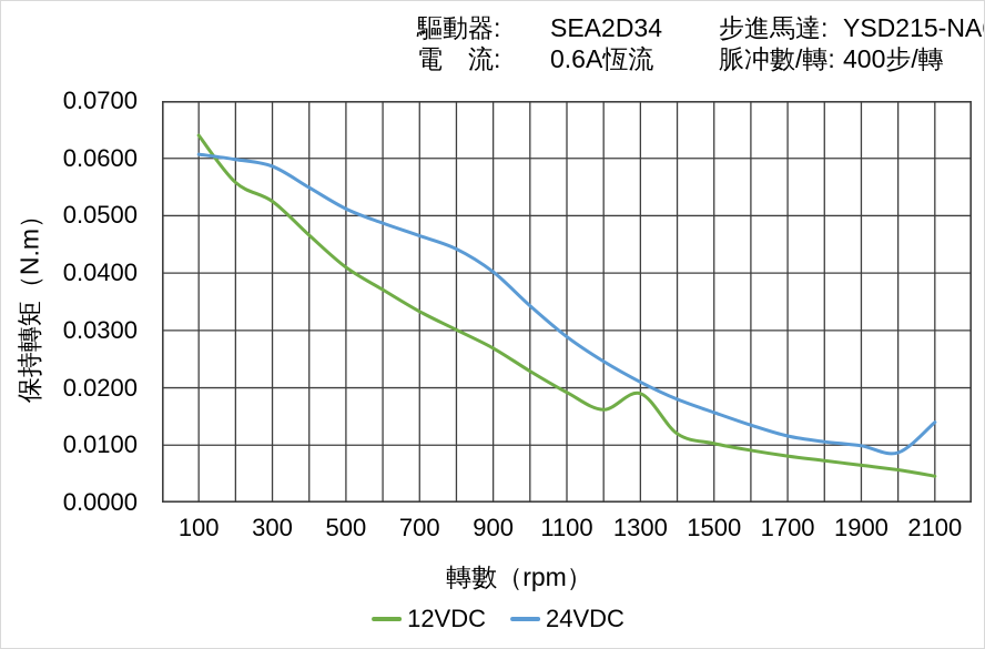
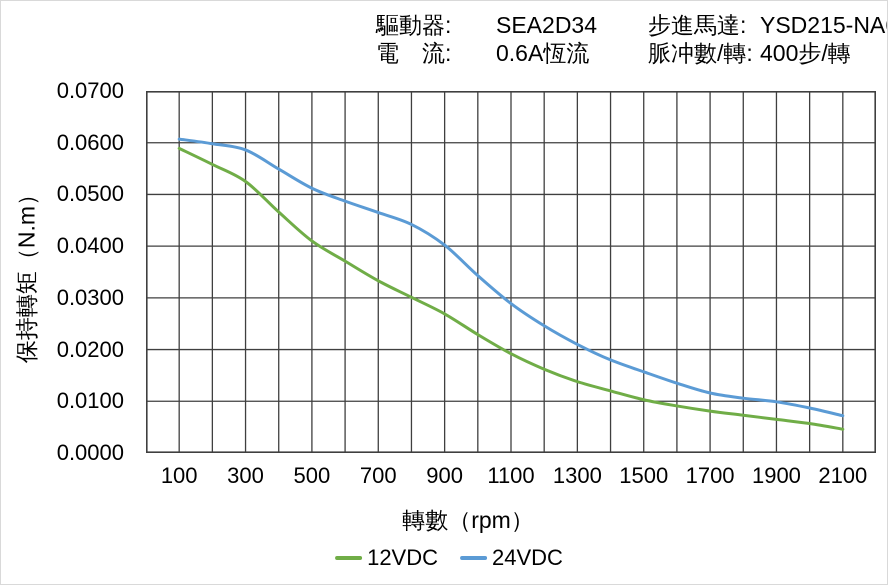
12VDC/100: 0.064 -> 0.059
12VDC/1300: 0.019 -> 0.014
24VDC/2100: 0.014 -> 0.007
